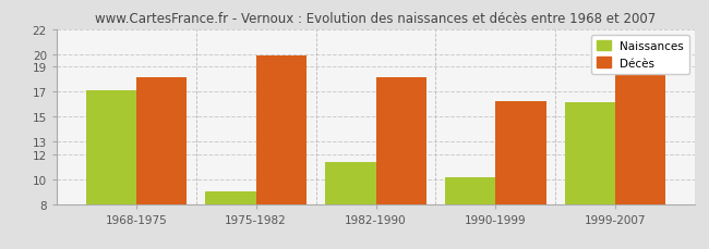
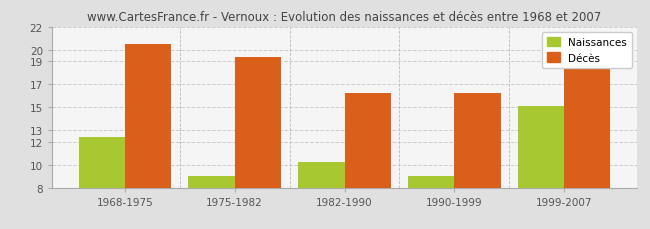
Naissances/1968-1975: 17.1 -> 12.4
Décès/1968-1975: 18.1 -> 20.5
Décès/1975-1982: 19.9 -> 19.4
Naissances/1982-1990: 11.4 -> 10.2
Décès/1982-1990: 18.1 -> 16.2
Naissances/1990-1999: 10.1 -> 9.0
Naissances/1999-2007: 16.1 -> 15.1
